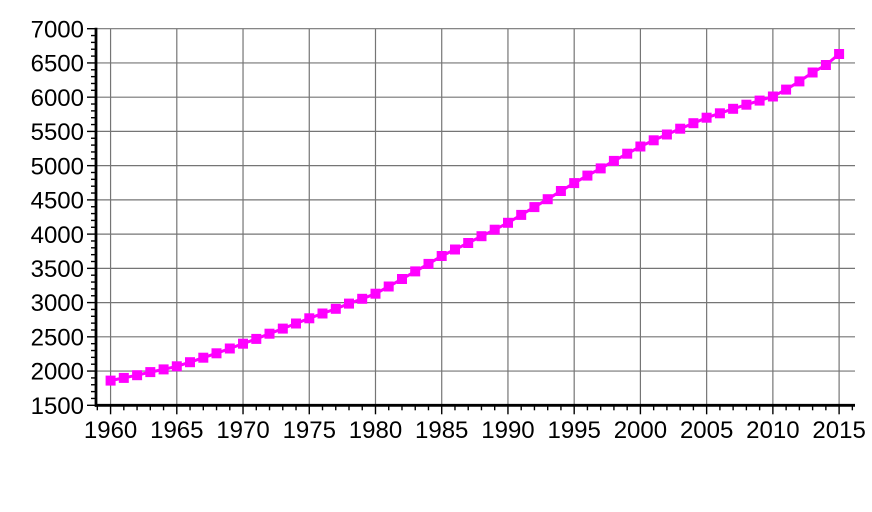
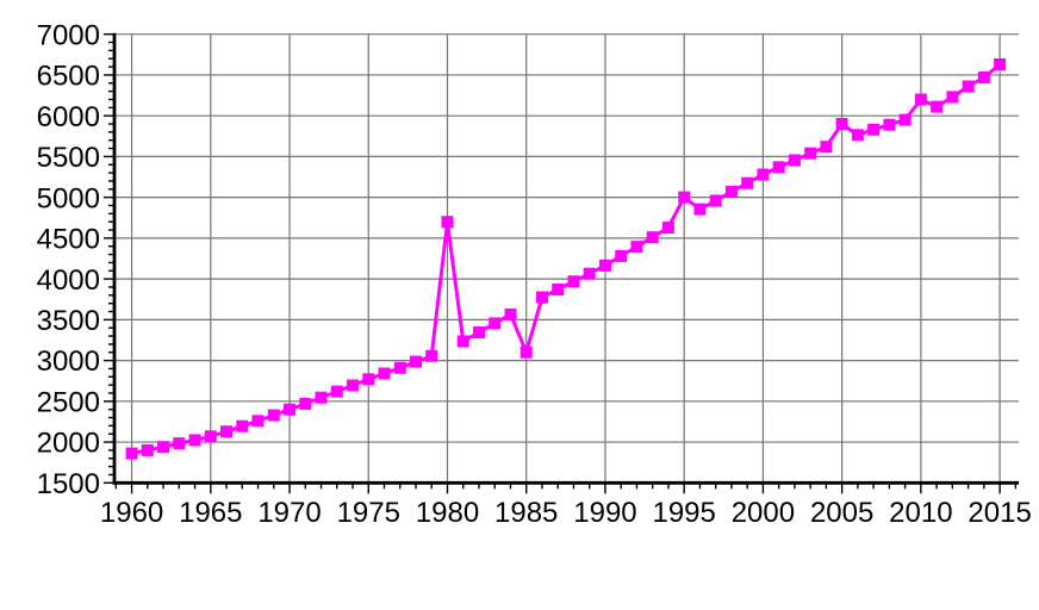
1980: 3100 -> 4700
1985: 3700 -> 3100
1995: 4700 -> 5000
2005: 5700 -> 5900
2010: 6000 -> 6200
